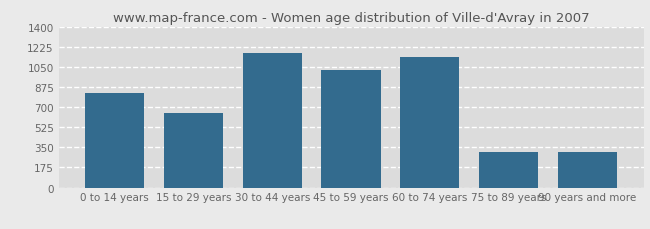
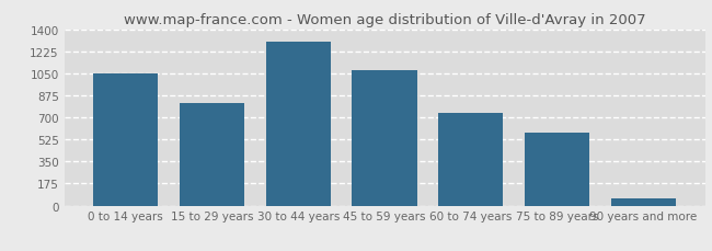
0 to 14 years: 820 -> 1050
15 to 29 years: 650 -> 810
30 to 44 years: 1170 -> 1300
45 to 59 years: 1020 -> 1080
60 to 74 years: 1140 -> 740
75 to 89 years: 310 -> 580
90 years and more: 310 -> 60
